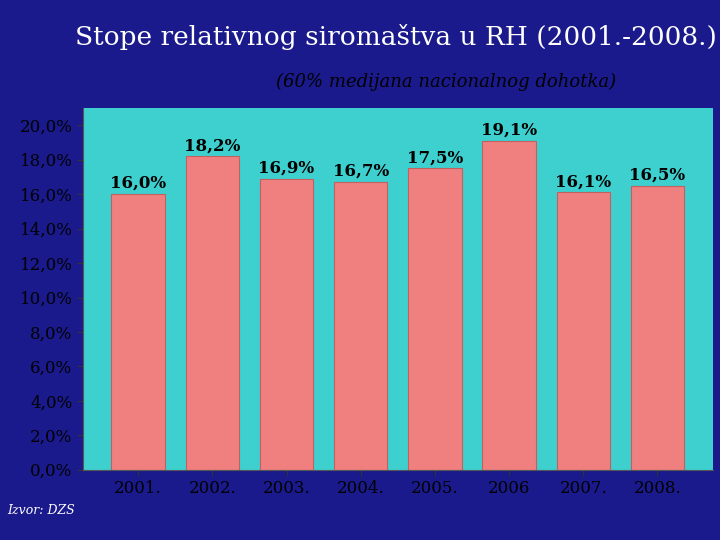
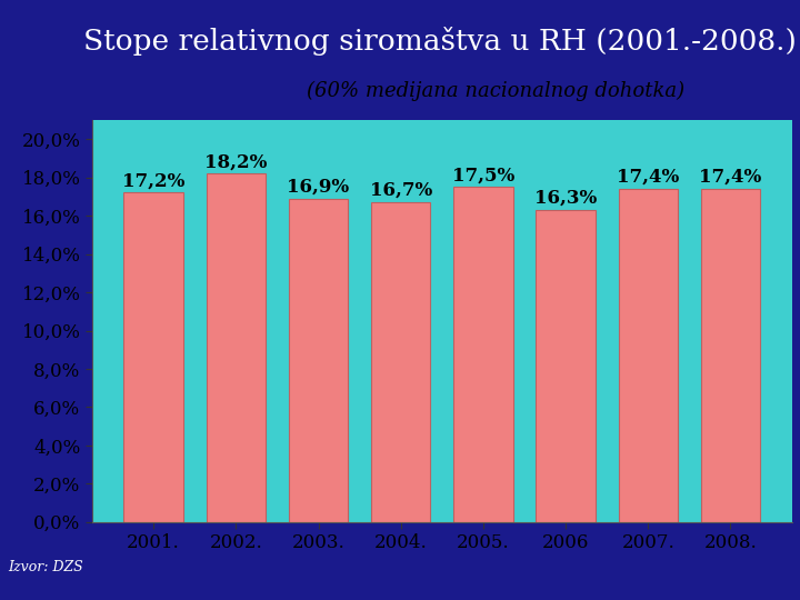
2001.: 16,0% -> 17,2%
2006: 19,1% -> 16,3%
2007.: 16,1% -> 17,4%
2008.: 16,5% -> 17,4%
